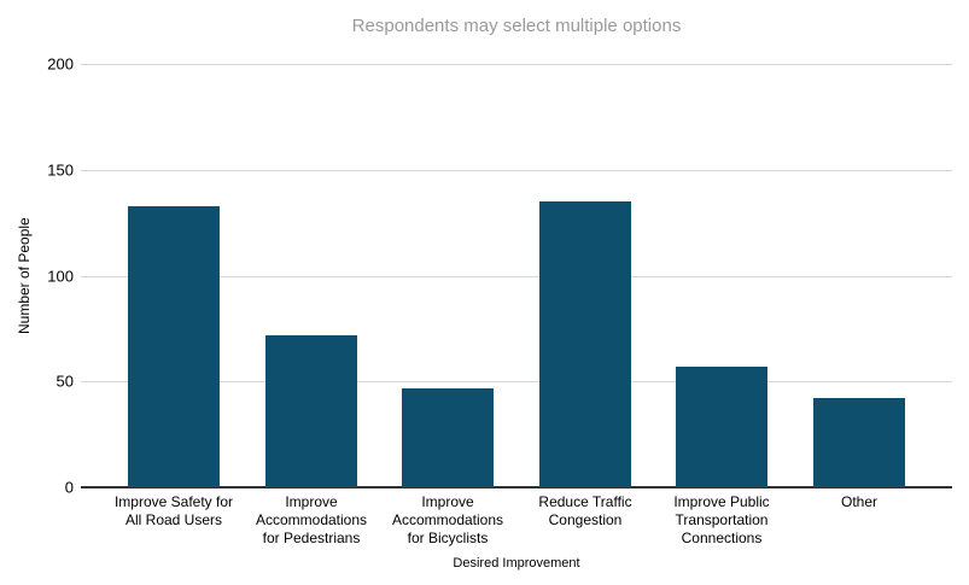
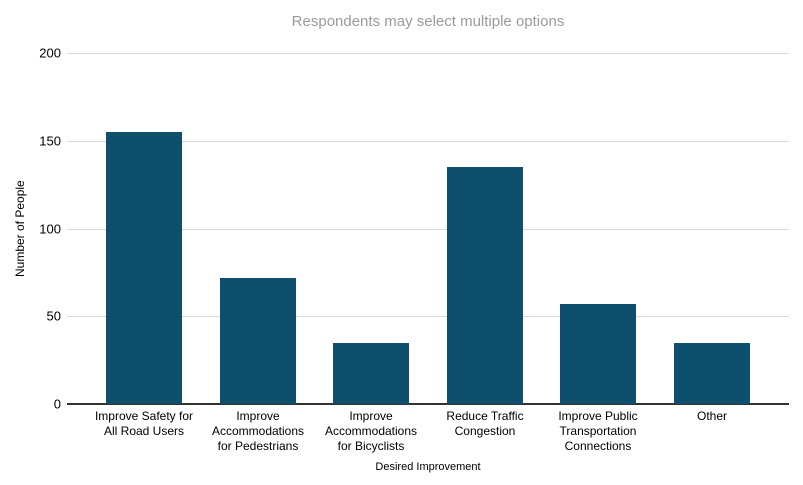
Improve Safety for All Road Users: 133 -> 155
Improve Accommodations for Bicyclists: 47 -> 35
Other: 42 -> 35
